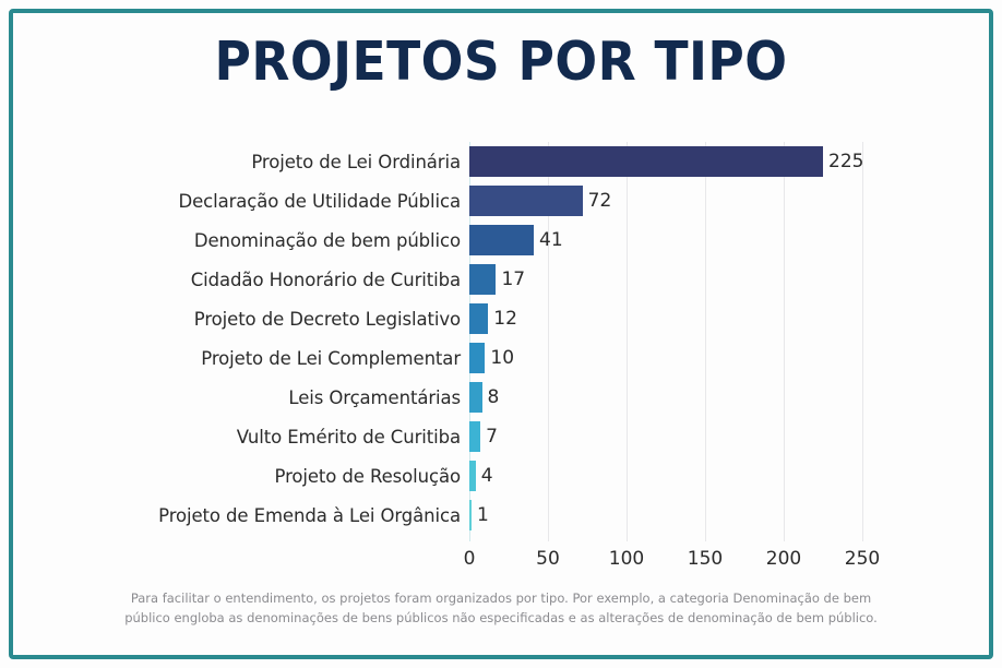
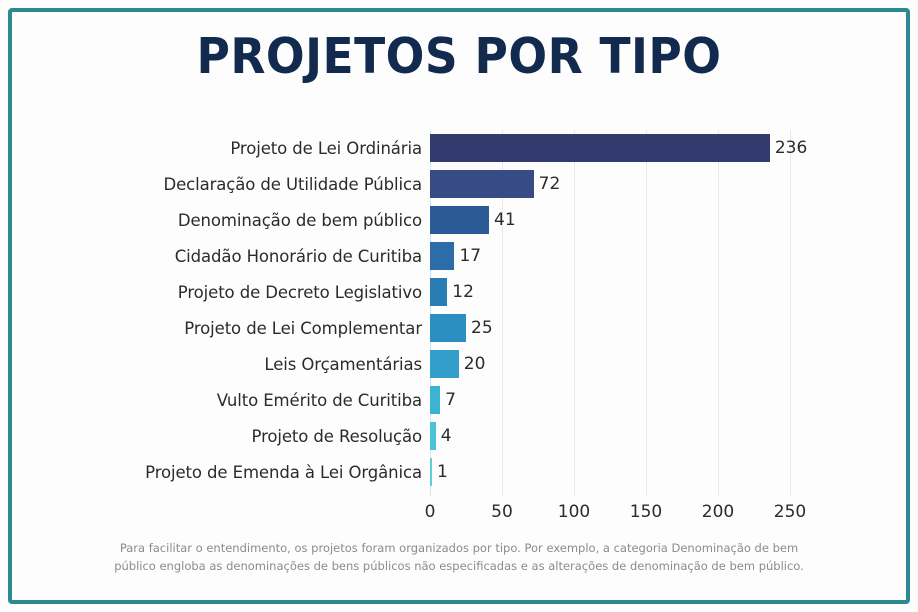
Projeto de Lei Ordinária: 225 -> 236
Projeto de Lei Complementar: 10 -> 25
Leis Orçamentárias: 8 -> 20
